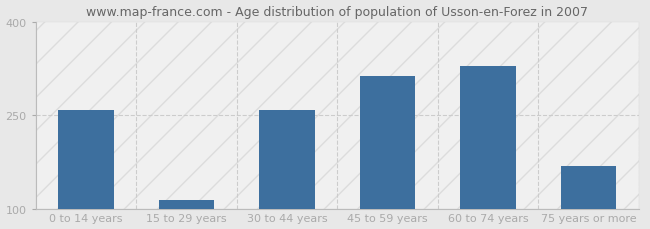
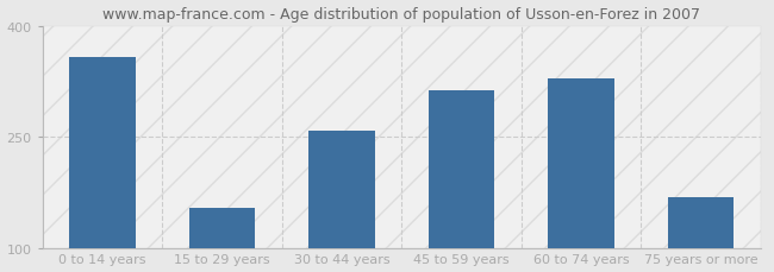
0 to 14 years: 258 -> 358
15 to 29 years: 113 -> 154
